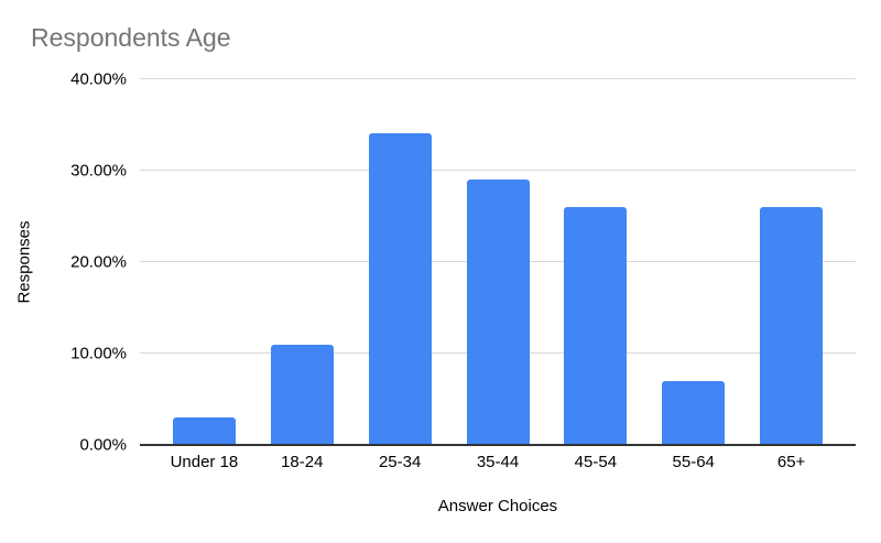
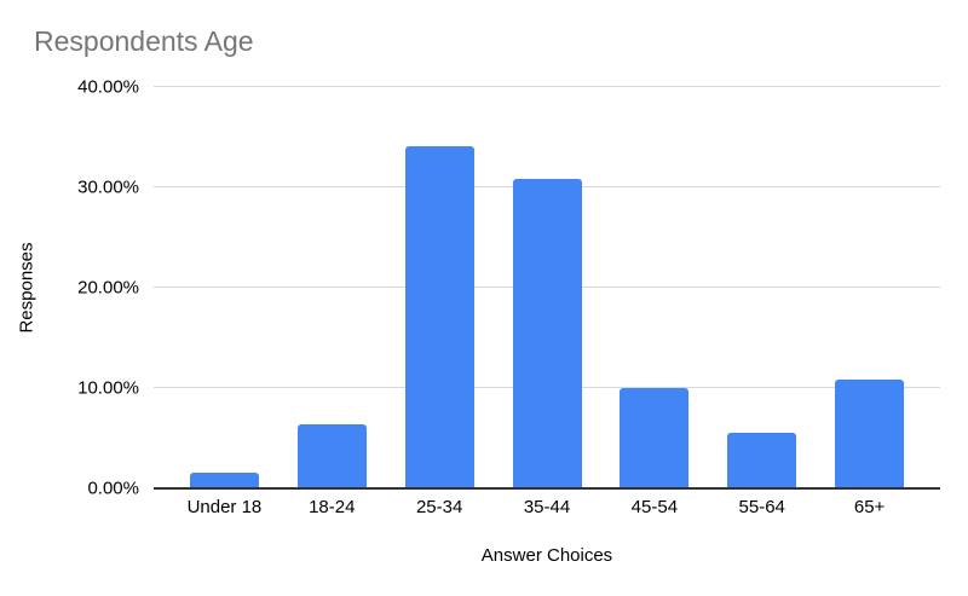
Under 18: 3% -> 2%
18-24: 11% -> 6%
35-44: 29% -> 31%
45-54: 26% -> 10%
55-64: 7% -> 6%
65+: 26% -> 11%
